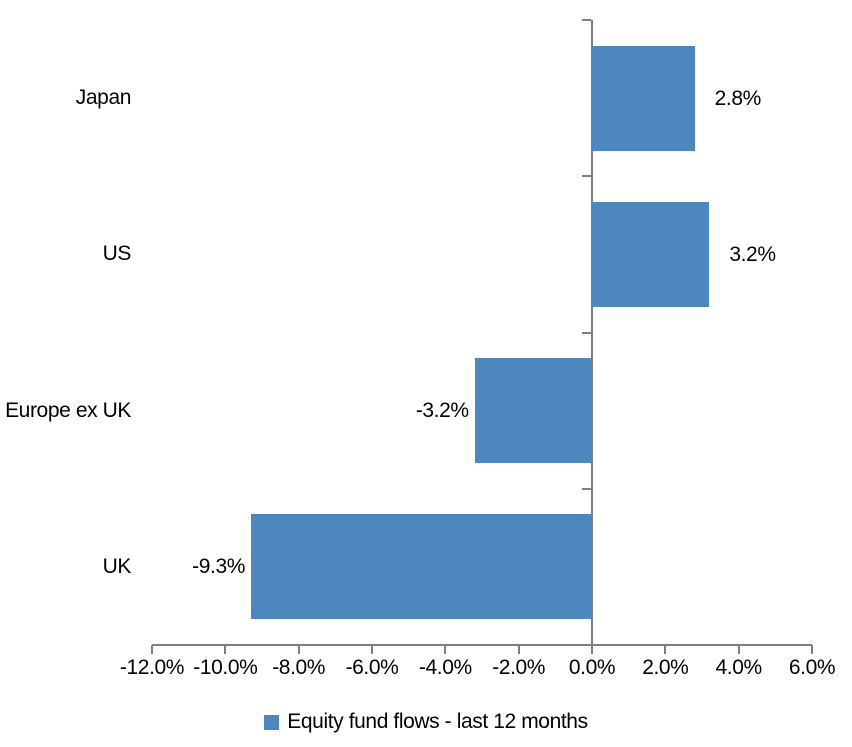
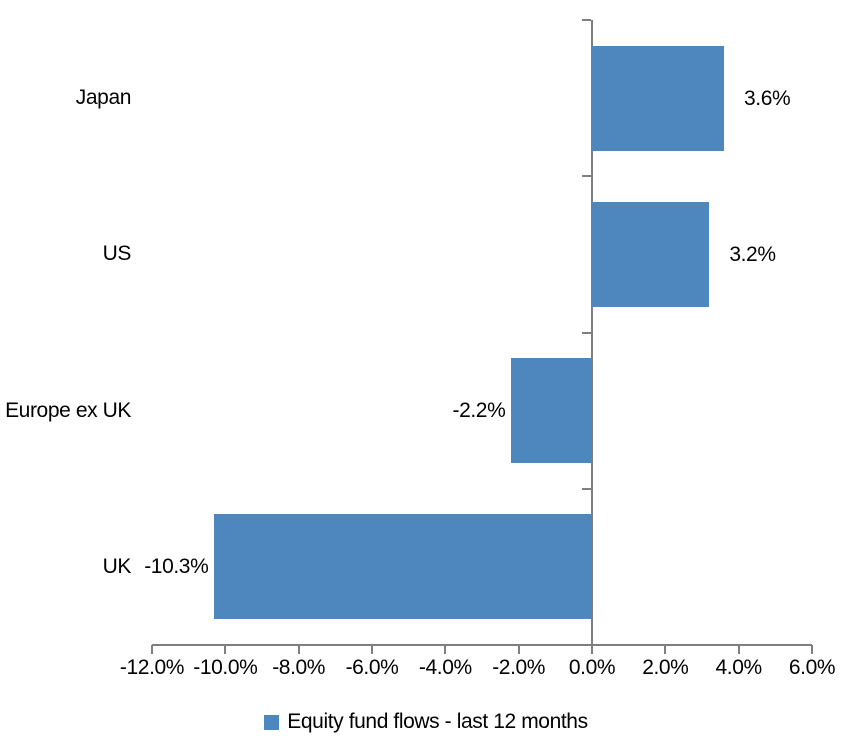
Japan: 2.8% -> 3.6%
Europe ex UK: -3.2% -> -2.2%
UK: -9.3% -> -10.3%
